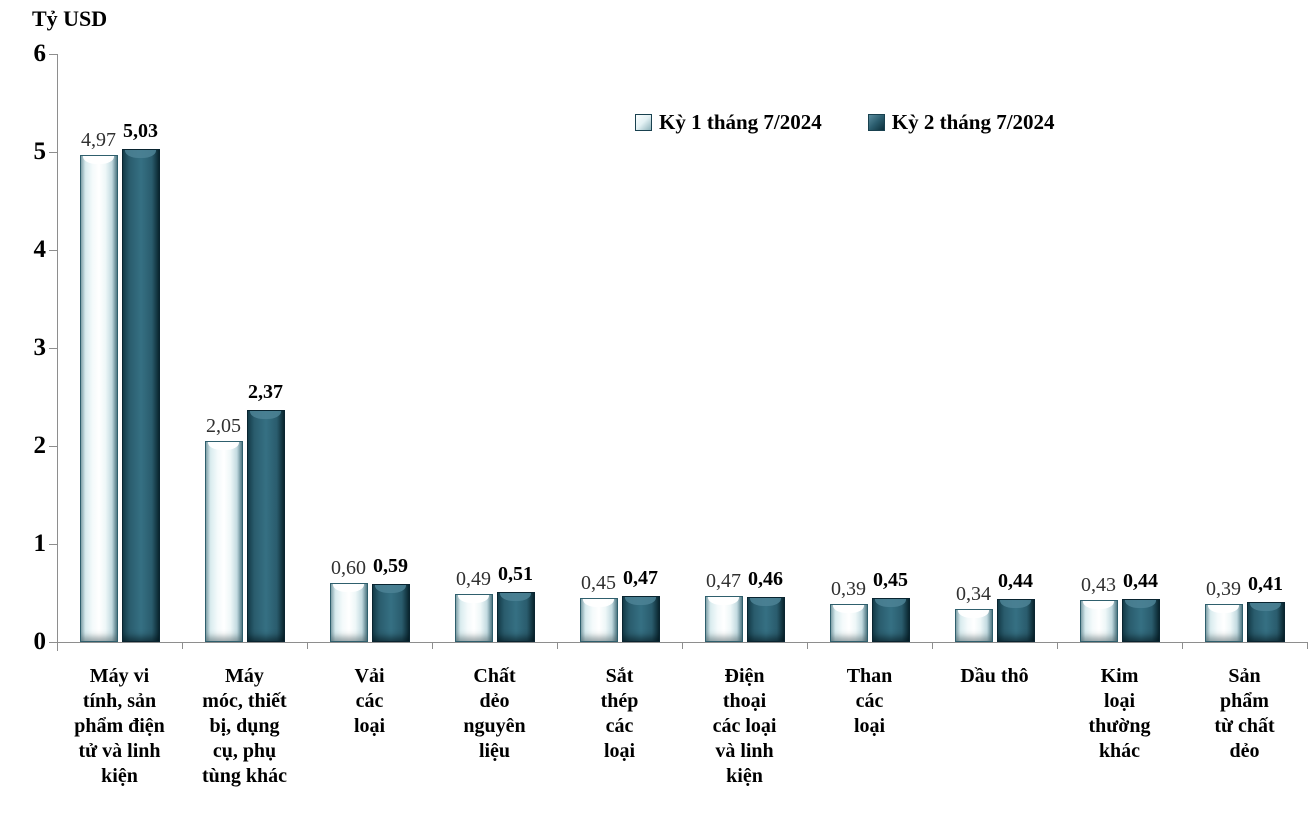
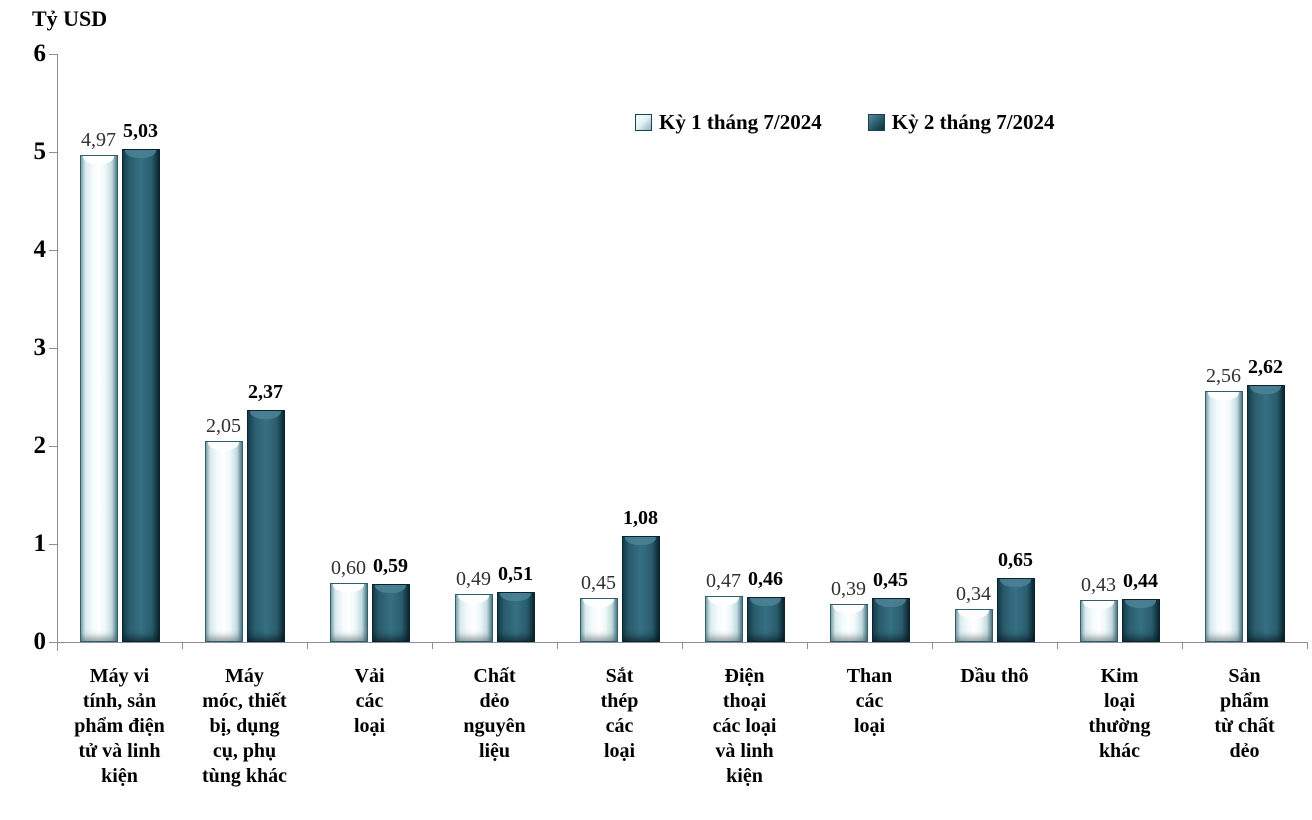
Kỳ 2 tháng 7/2024/Sắt thép các loại: 0,47 -> 1,08
Kỳ 2 tháng 7/2024/Dầu thô: 0,44 -> 0,65
Kỳ 1 tháng 7/2024/Sản phẩm từ chất dẻo: 0,39 -> 2,56
Kỳ 2 tháng 7/2024/Sản phẩm từ chất dẻo: 0,41 -> 2,62
